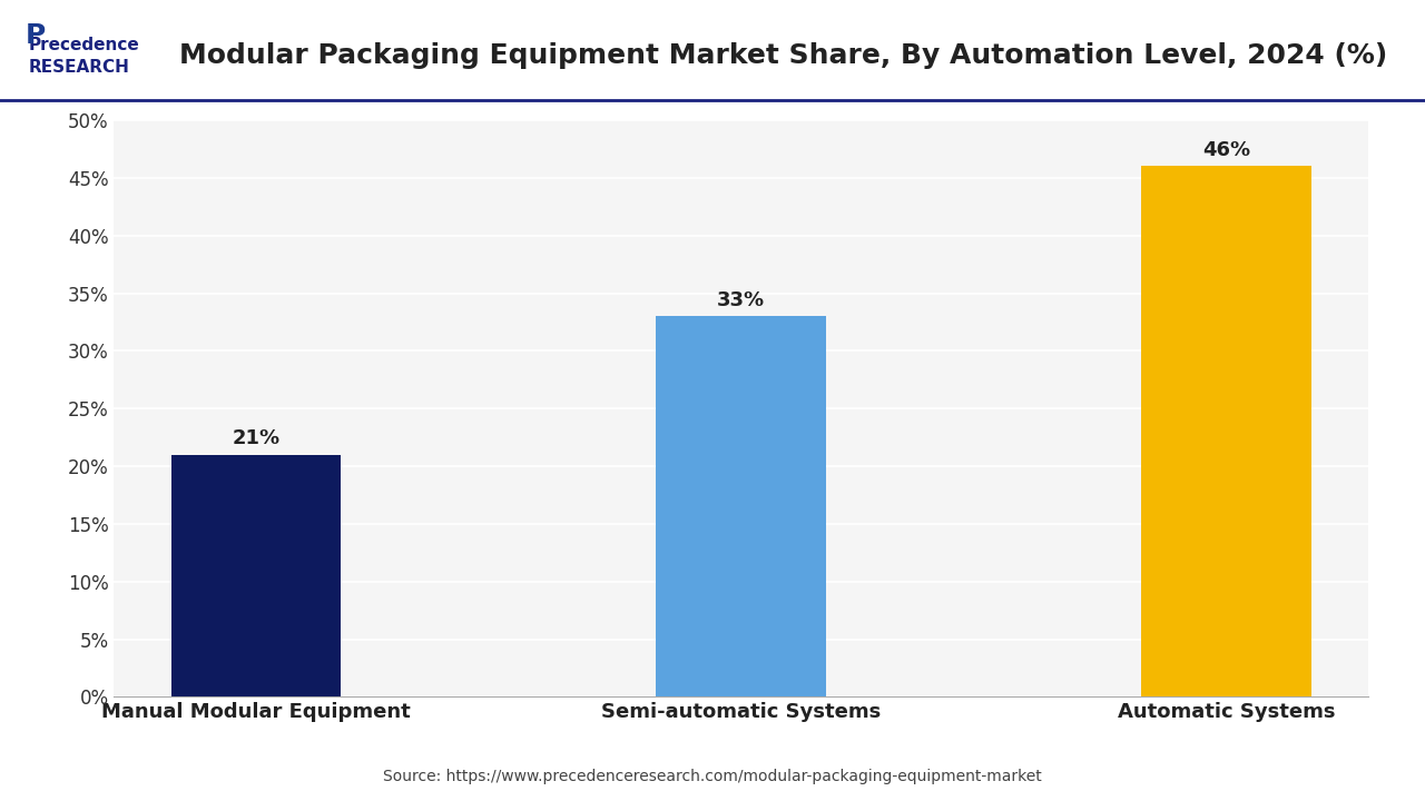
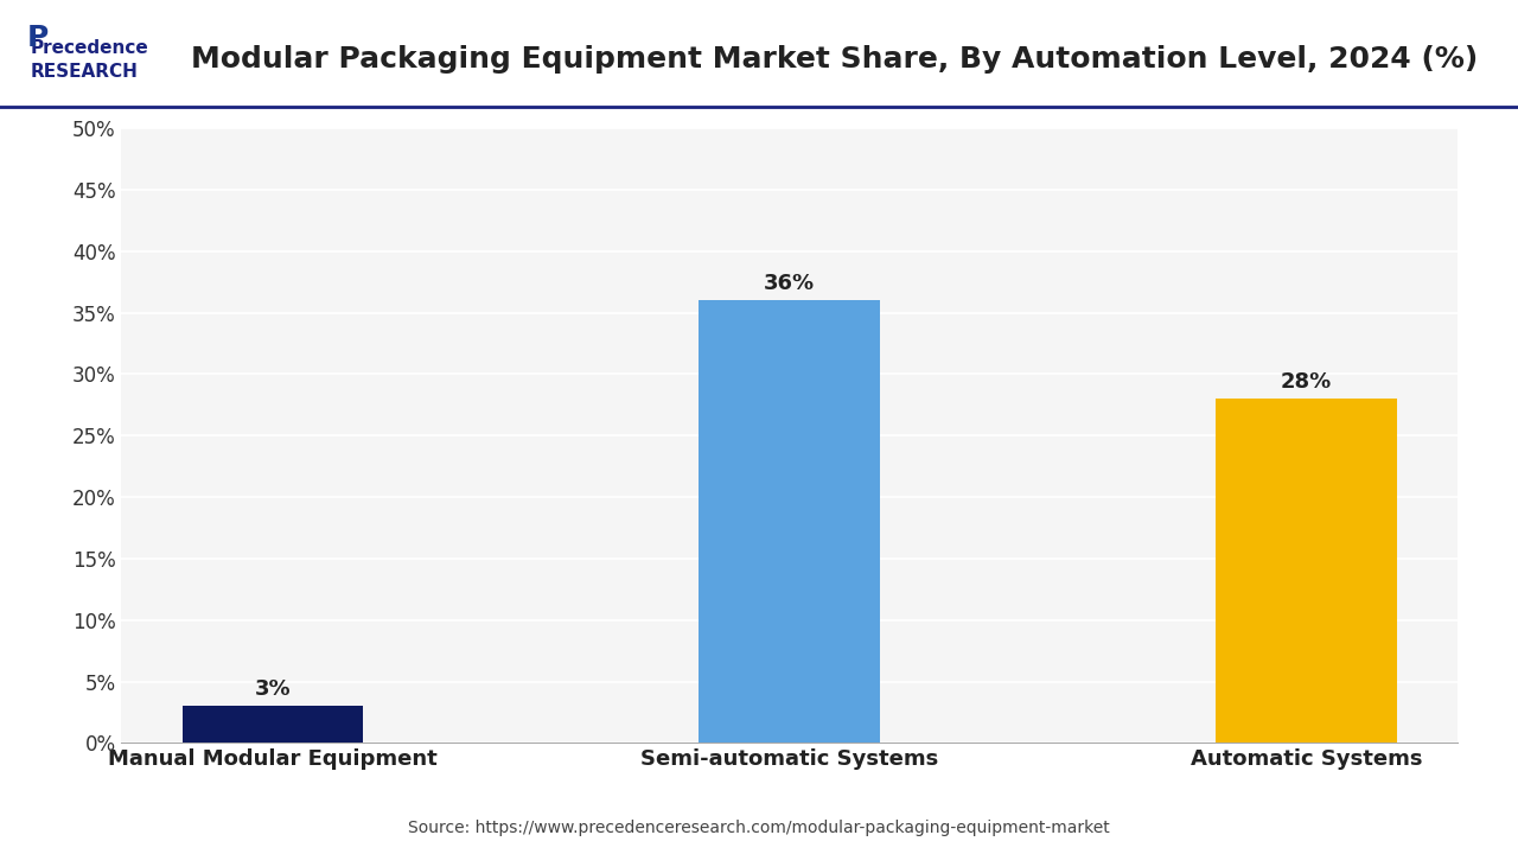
Manual Modular Equipment: 21% -> 3%
Semi-automatic Systems: 33% -> 36%
Automatic Systems: 46% -> 28%
